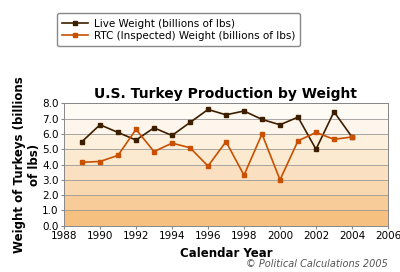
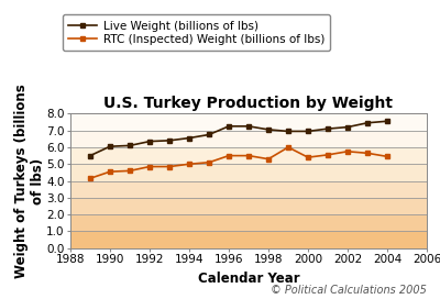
Live Weight (billions of lbs)/1990: 6.6 -> 6.0
RTC (Inspected) Weight (billions of lbs)/1990: 4.2 -> 4.5
Live Weight (billions of lbs)/1992: 5.6 -> 6.3
RTC (Inspected) Weight (billions of lbs)/1992: 6.3 -> 4.8
Live Weight (billions of lbs)/1994: 5.9 -> 6.5
RTC (Inspected) Weight (billions of lbs)/1994: 5.4 -> 5.0
Live Weight (billions of lbs)/1996: 7.6 -> 7.2
RTC (Inspected) Weight (billions of lbs)/1996: 3.9 -> 5.5
Live Weight (billions of lbs)/1998: 7.5 -> 7.0
RTC (Inspected) Weight (billions of lbs)/1998: 3.3 -> 5.3
Live Weight (billions of lbs)/2000: 6.6 -> 7.0
RTC (Inspected) Weight (billions of lbs)/2000: 3.0 -> 5.4
Live Weight (billions of lbs)/2002: 5.0 -> 7.2
RTC (Inspected) Weight (billions of lbs)/2002: 6.1 -> 5.8
Live Weight (billions of lbs)/2004: 5.8 -> 7.5
RTC (Inspected) Weight (billions of lbs)/2004: 5.8 -> 5.5
